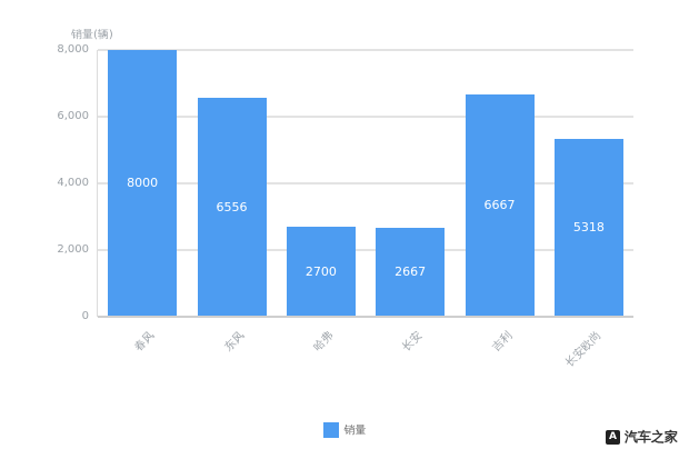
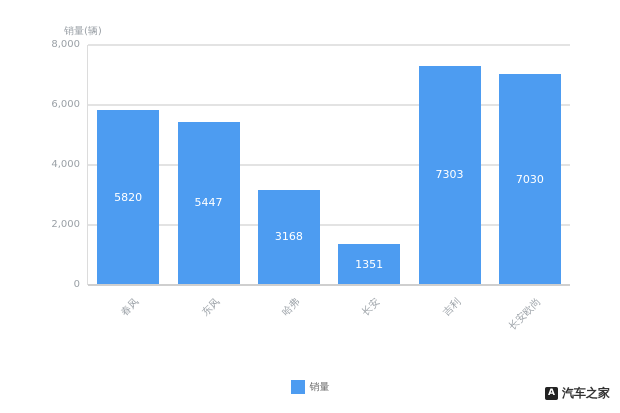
春风: 8000 -> 5820
东风: 6556 -> 5447
哈弗: 2700 -> 3168
长安: 2667 -> 1351
吉利: 6667 -> 7303
长安欧尚: 5318 -> 7030
